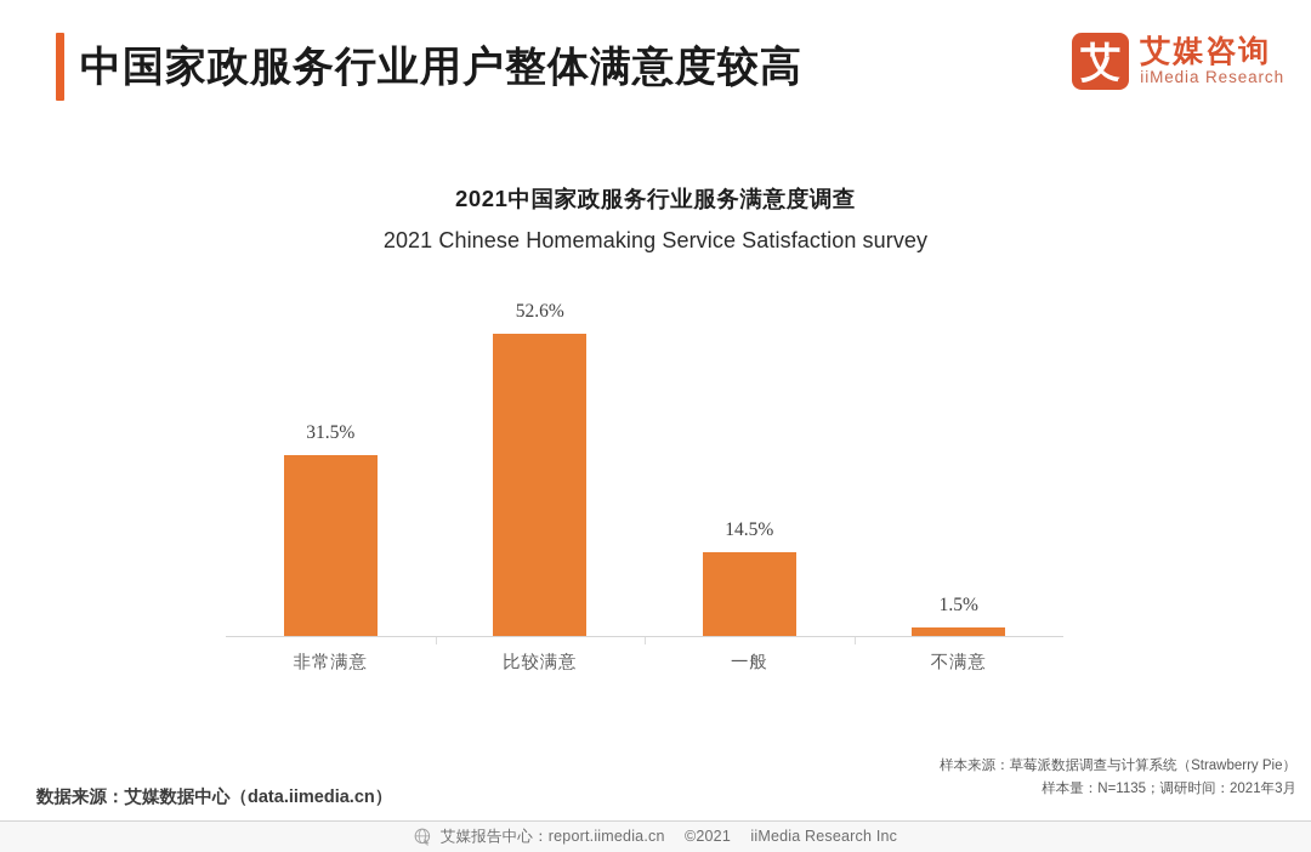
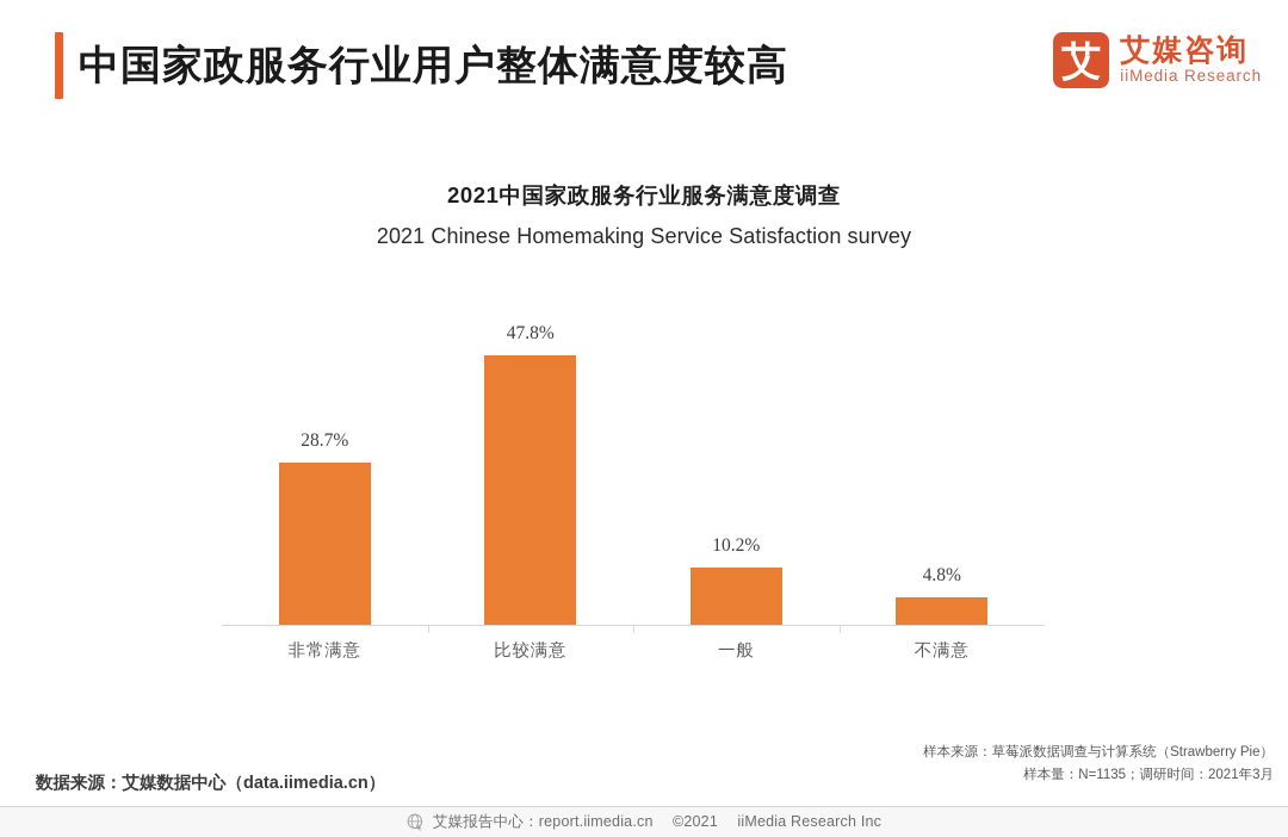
非常满意: 31.5% -> 28.7%
比较满意: 52.6% -> 47.8%
一般: 14.5% -> 10.2%
不满意: 1.5% -> 4.8%
